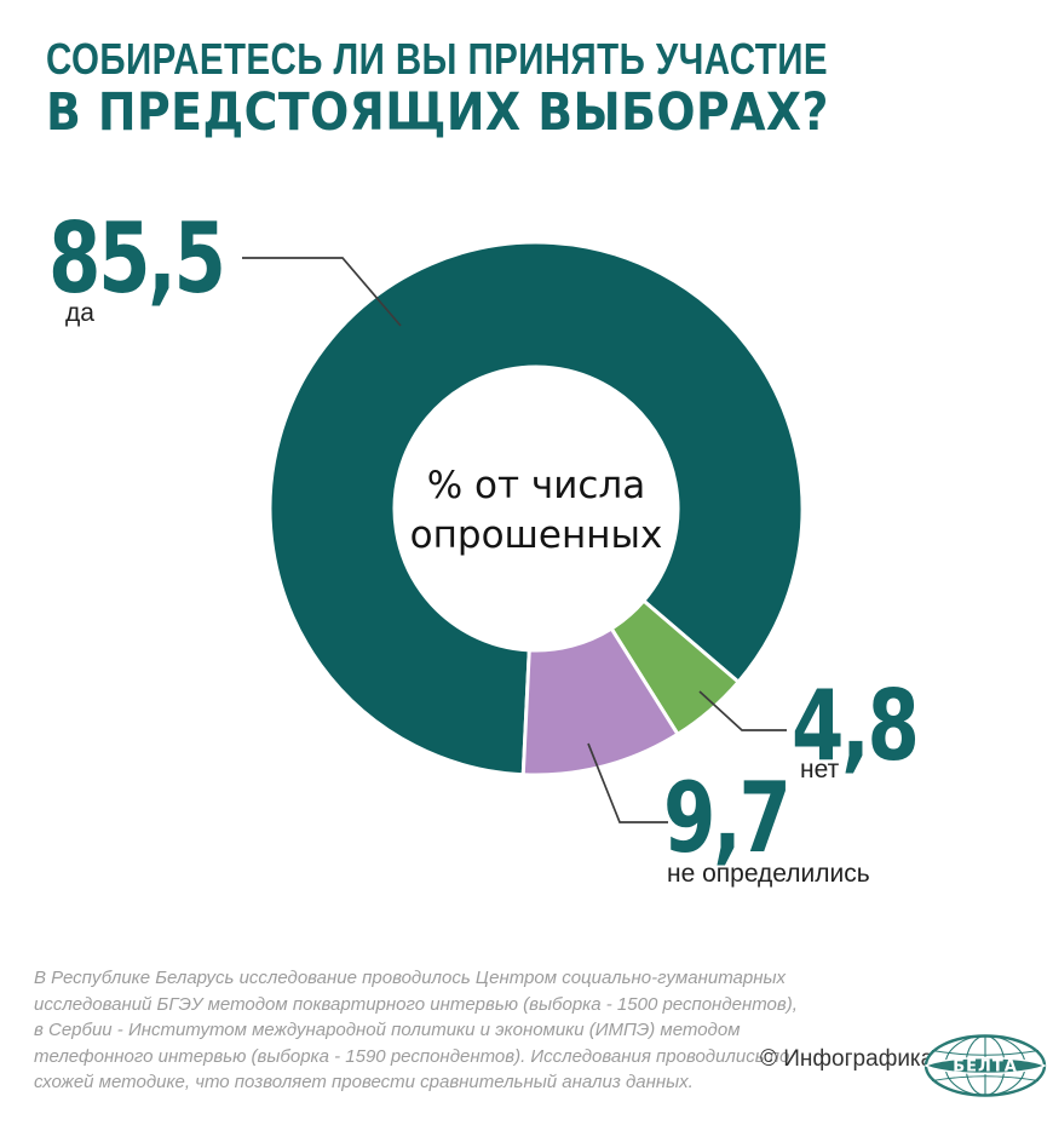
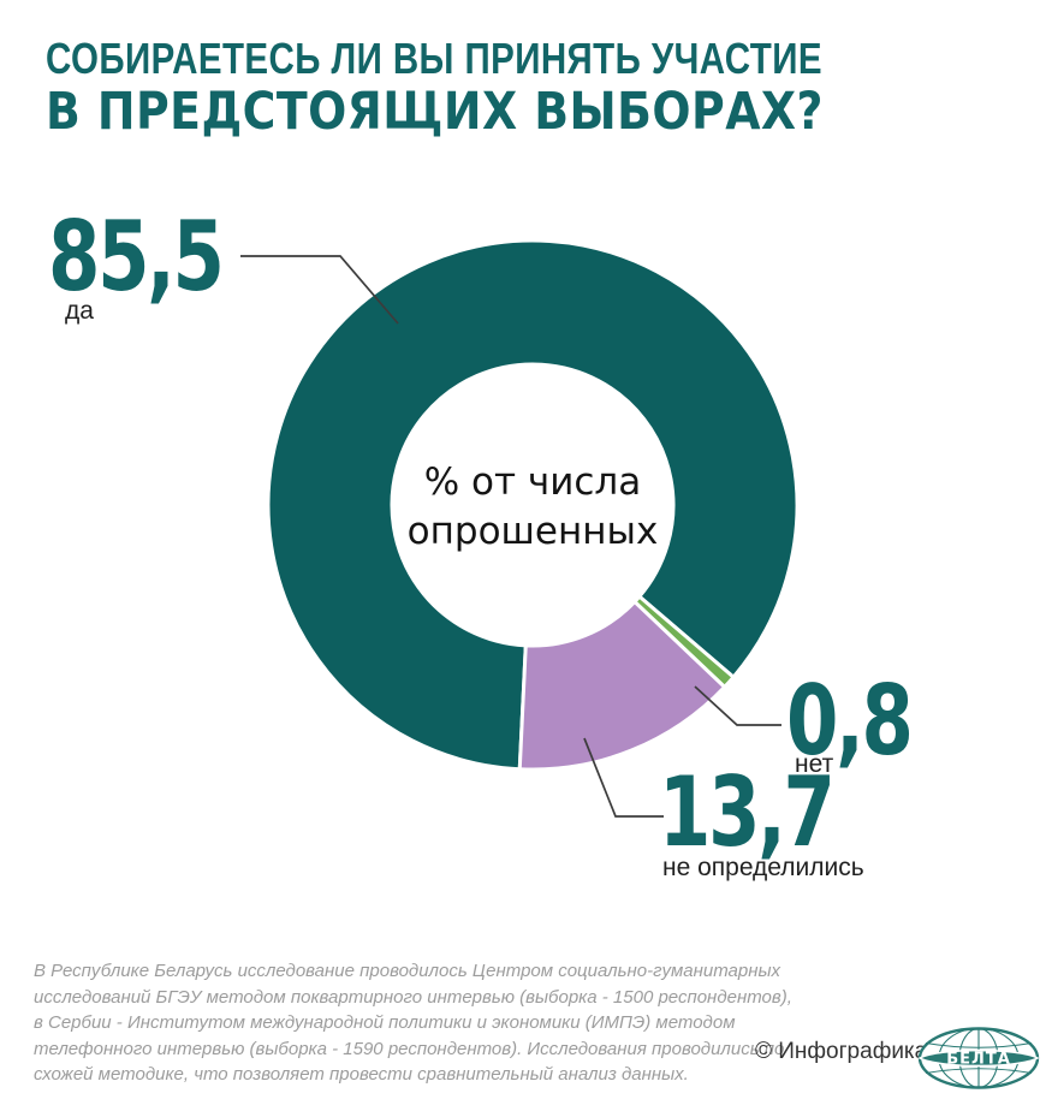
нет: 4,8 -> 0,8
не определились: 9,7 -> 13,7
